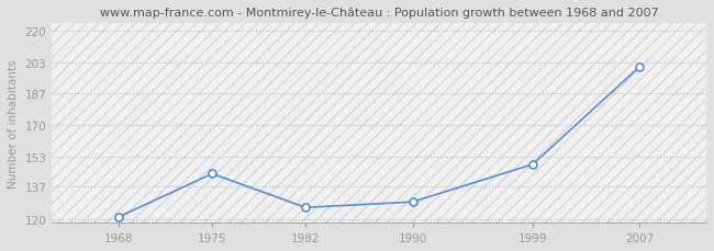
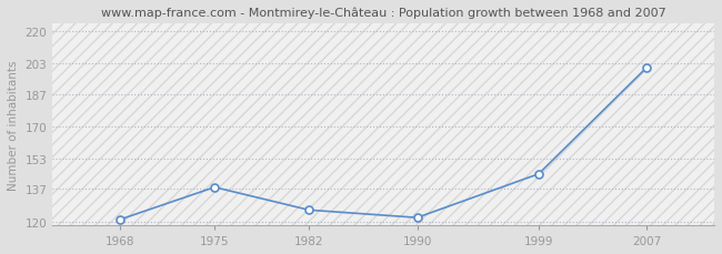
1975: 144 -> 138
1990: 129 -> 122
1999: 149 -> 145
